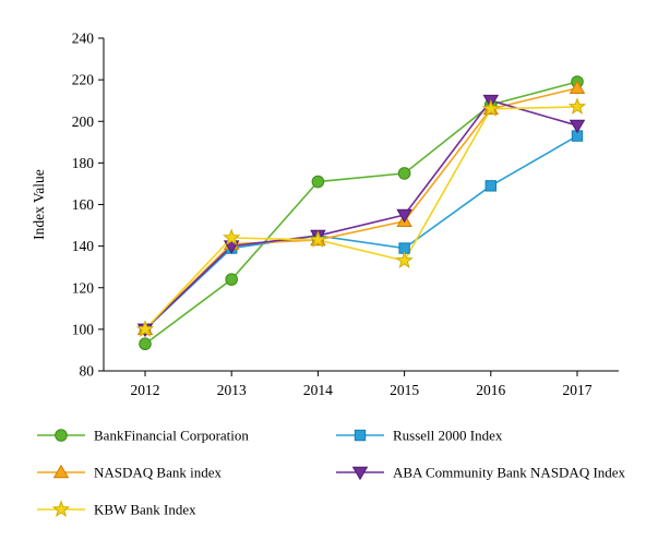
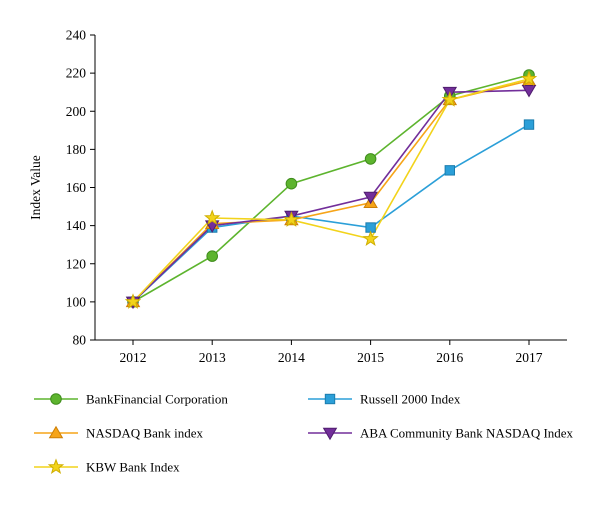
BankFinancial Corporation/2012: 93 -> 100
BankFinancial Corporation/2014: 171 -> 162
ABA Community Bank NASDAQ Index/2017: 198 -> 211
KBW Bank Index/2017: 207 -> 217
